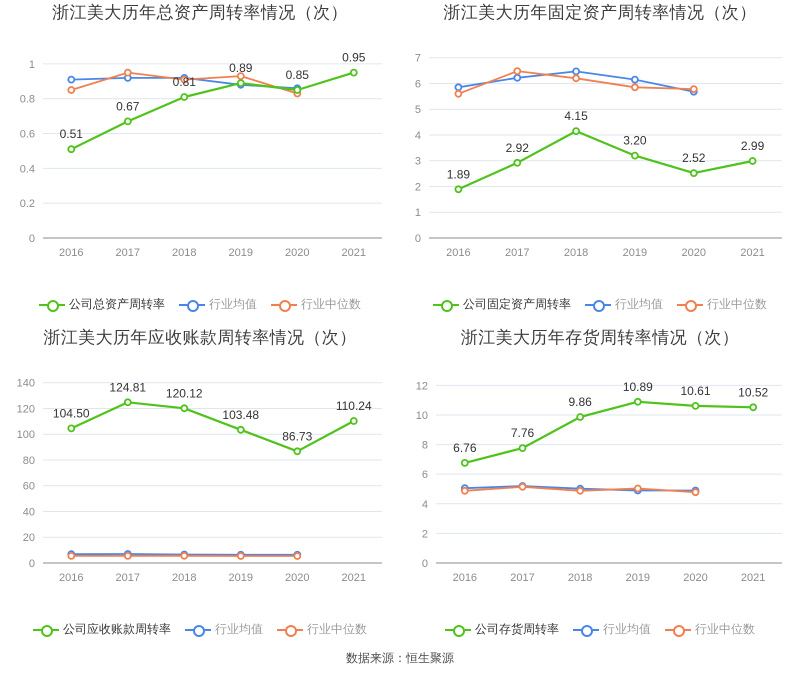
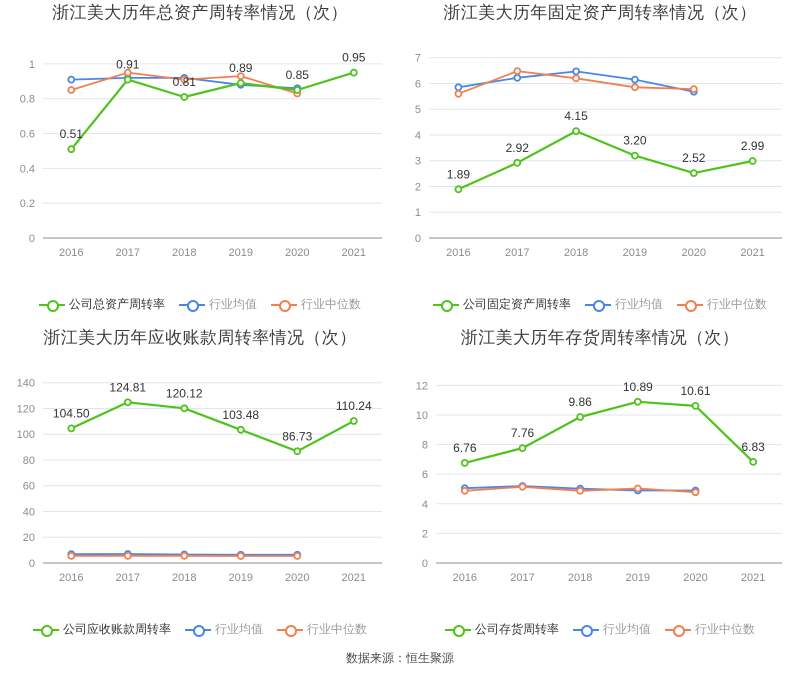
浙江美大历年总资产周转率情况（次）/公司总资产周转率/2017: 0.67 -> 0.91
浙江美大历年存货周转率情况（次）/公司存货周转率/2021: 10.52 -> 6.83
